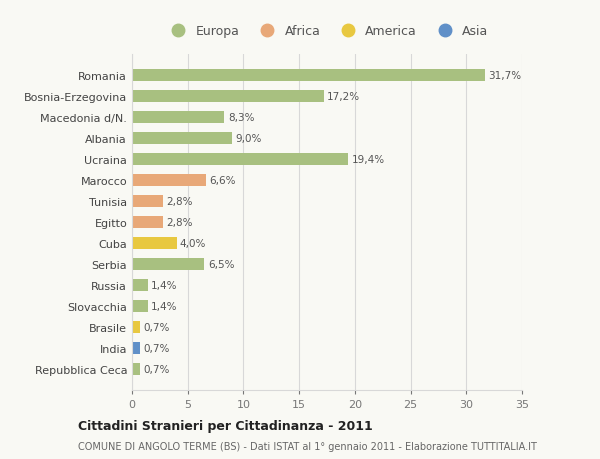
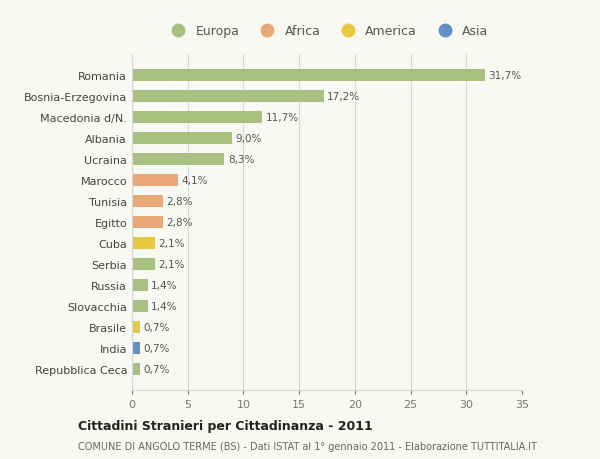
Macedonia d/N.: 8,3% -> 11,7%
Ucraina: 19,4% -> 8,3%
Marocco: 6,6% -> 4,1%
Cuba: 4,0% -> 2,1%
Serbia: 6,5% -> 2,1%
